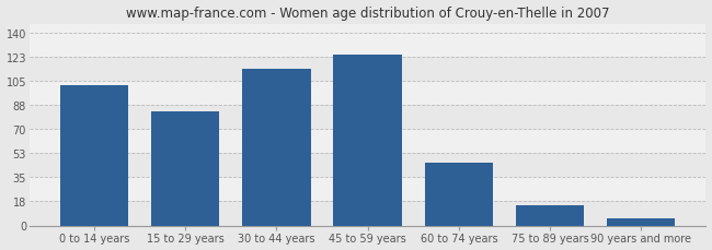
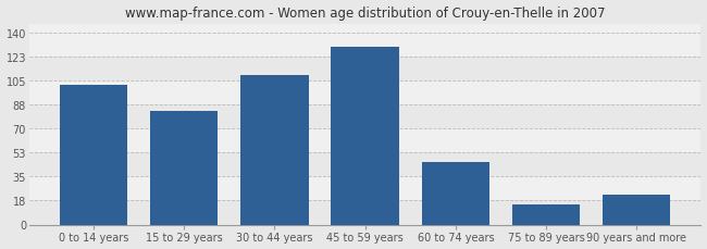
30 to 44 years: 114 -> 109
45 to 59 years: 124 -> 130
90 years and more: 5 -> 22
